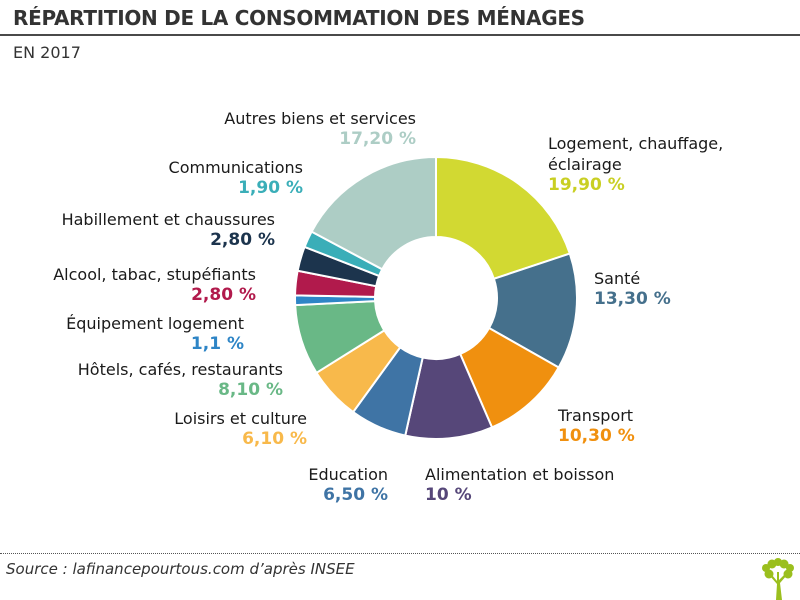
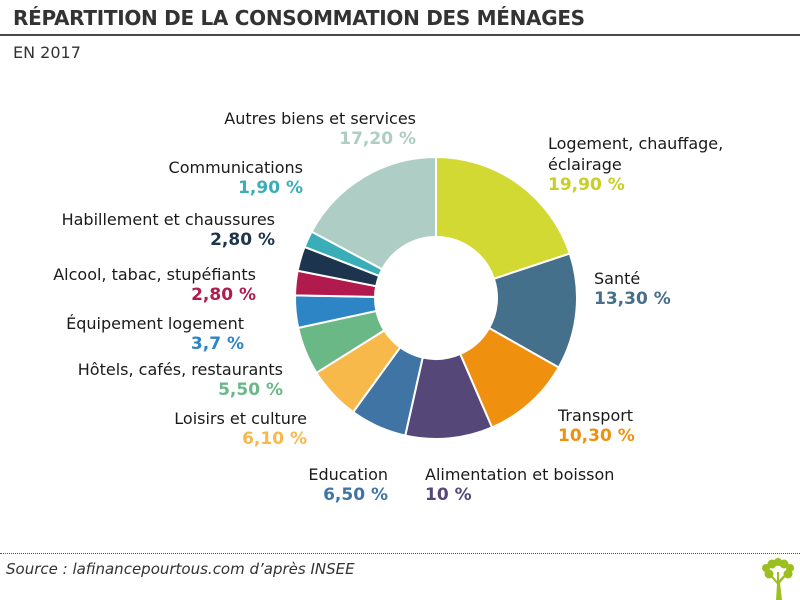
Hôtels, cafés, restaurants: 8,10 -> 5,50
Équipement logement: 1,1 -> 3,7
